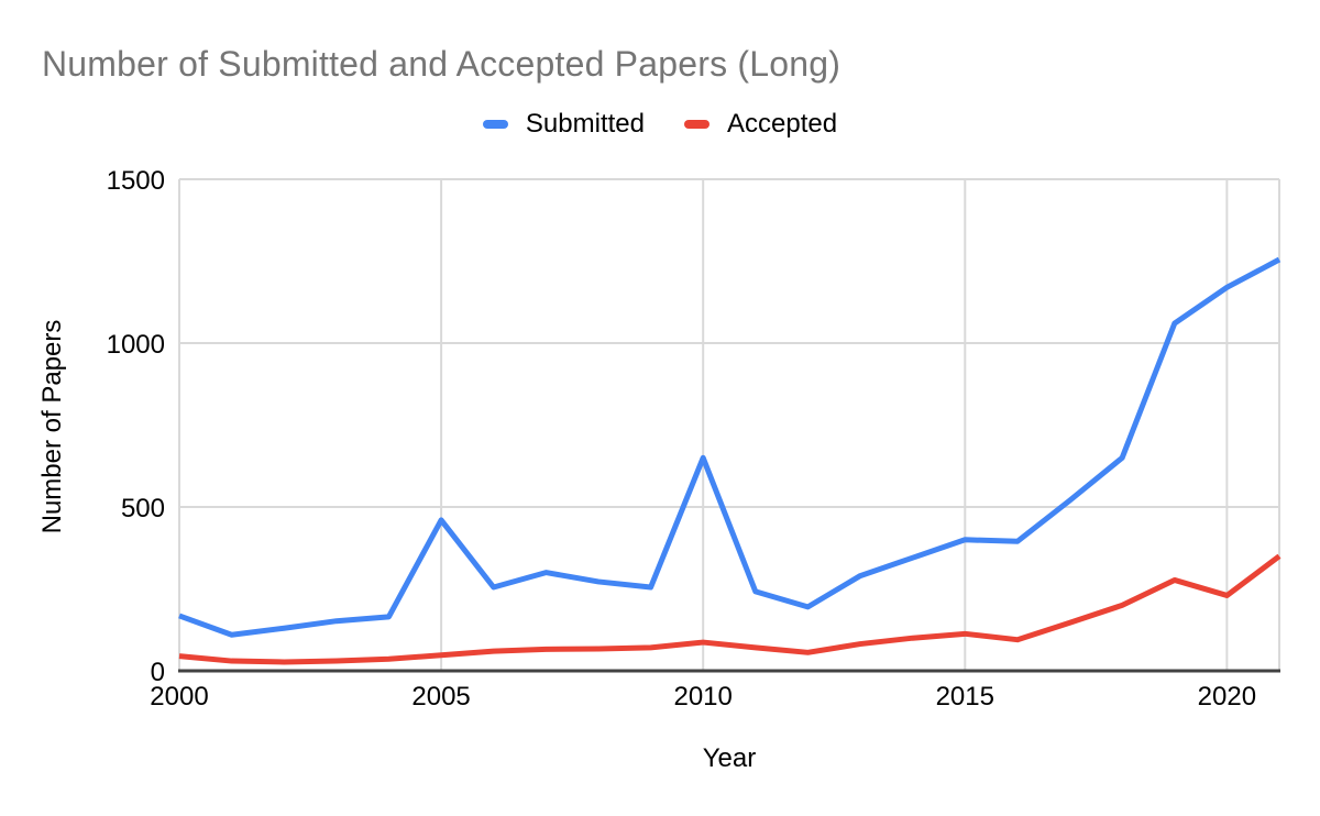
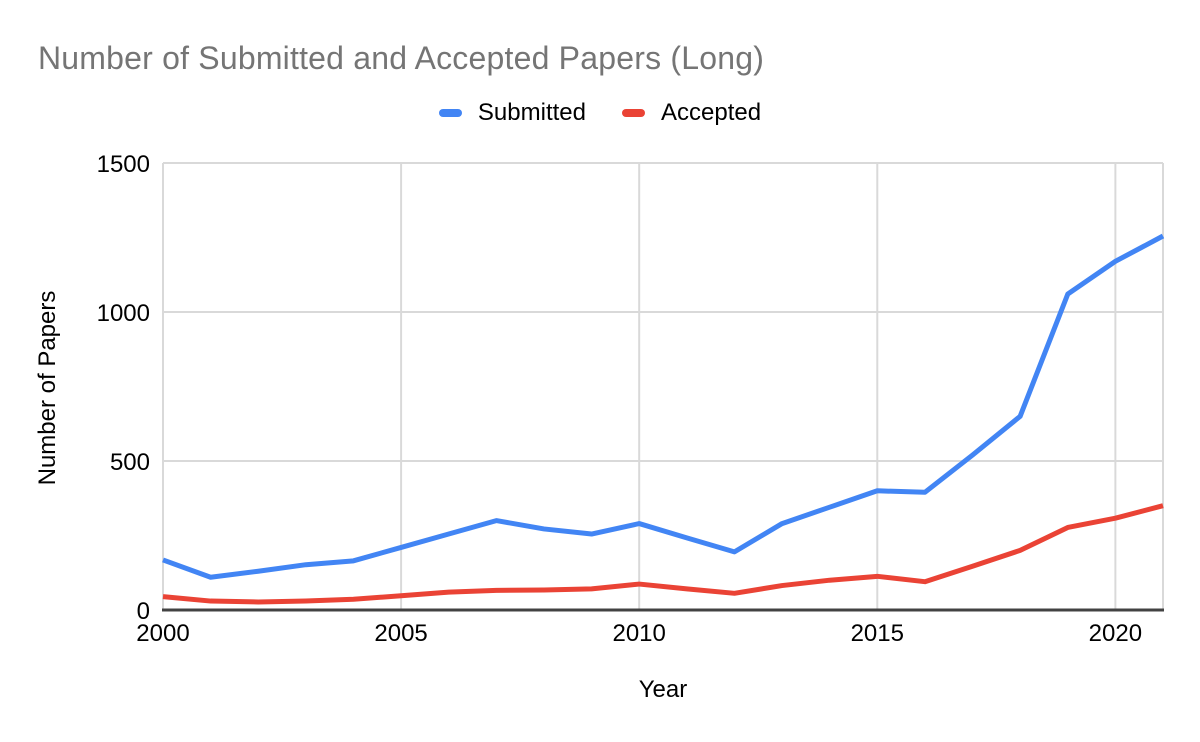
Submitted/2005: 460 -> 210
Submitted/2010: 650 -> 290
Accepted/2020: 230 -> 310
